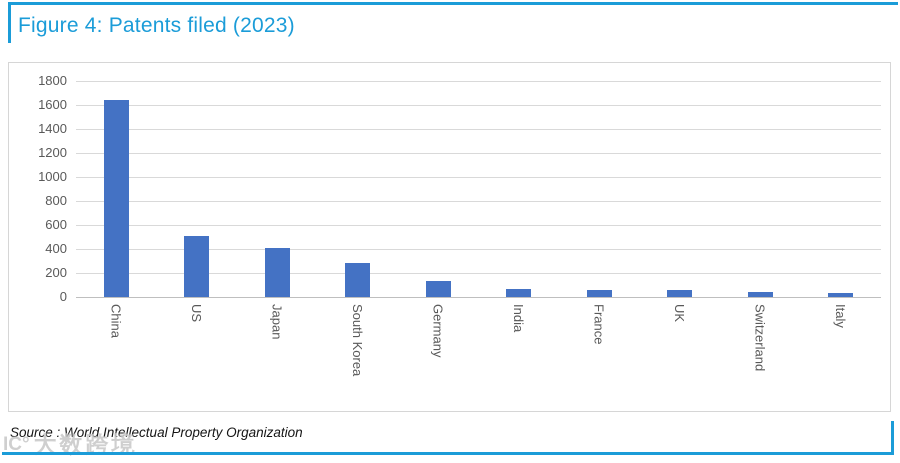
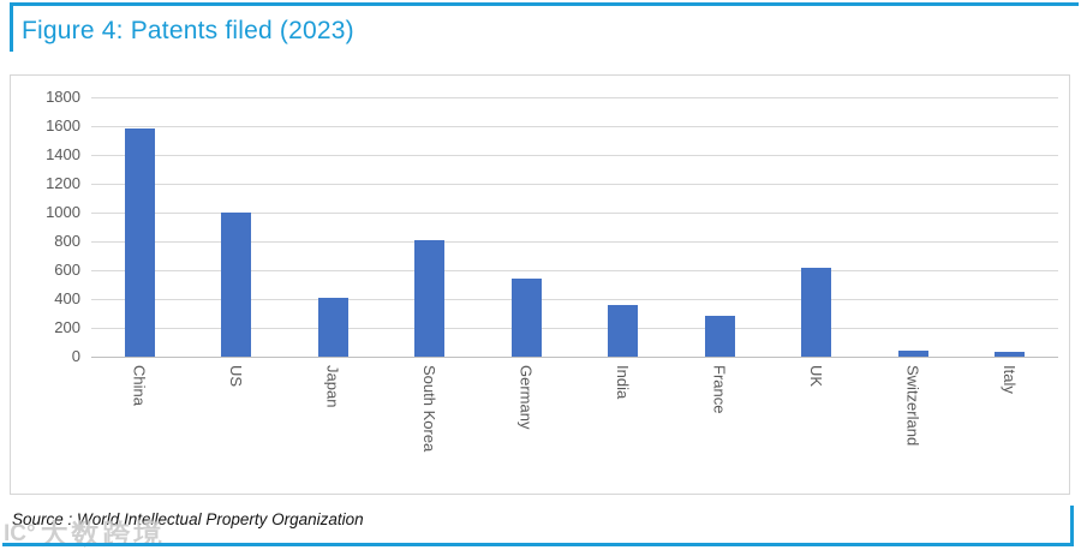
China: 1640 -> 1580
US: 510 -> 1000
South Korea: 280 -> 810
Germany: 140 -> 540
India: 60 -> 360
France: 60 -> 280
UK: 60 -> 620
